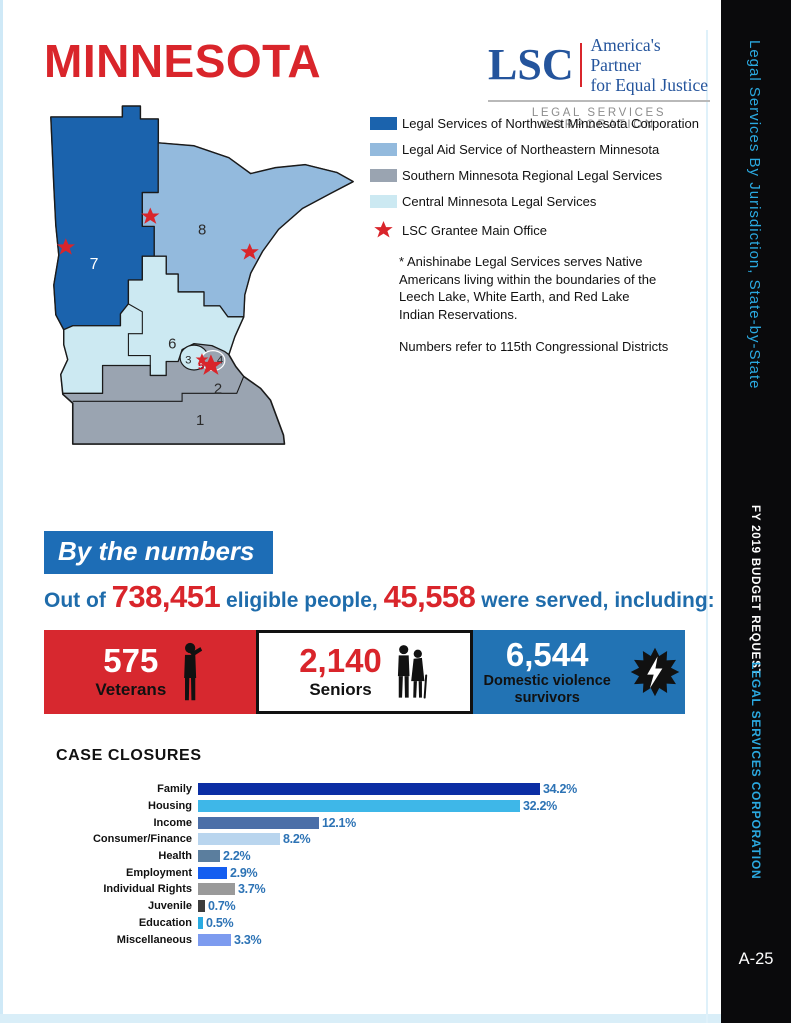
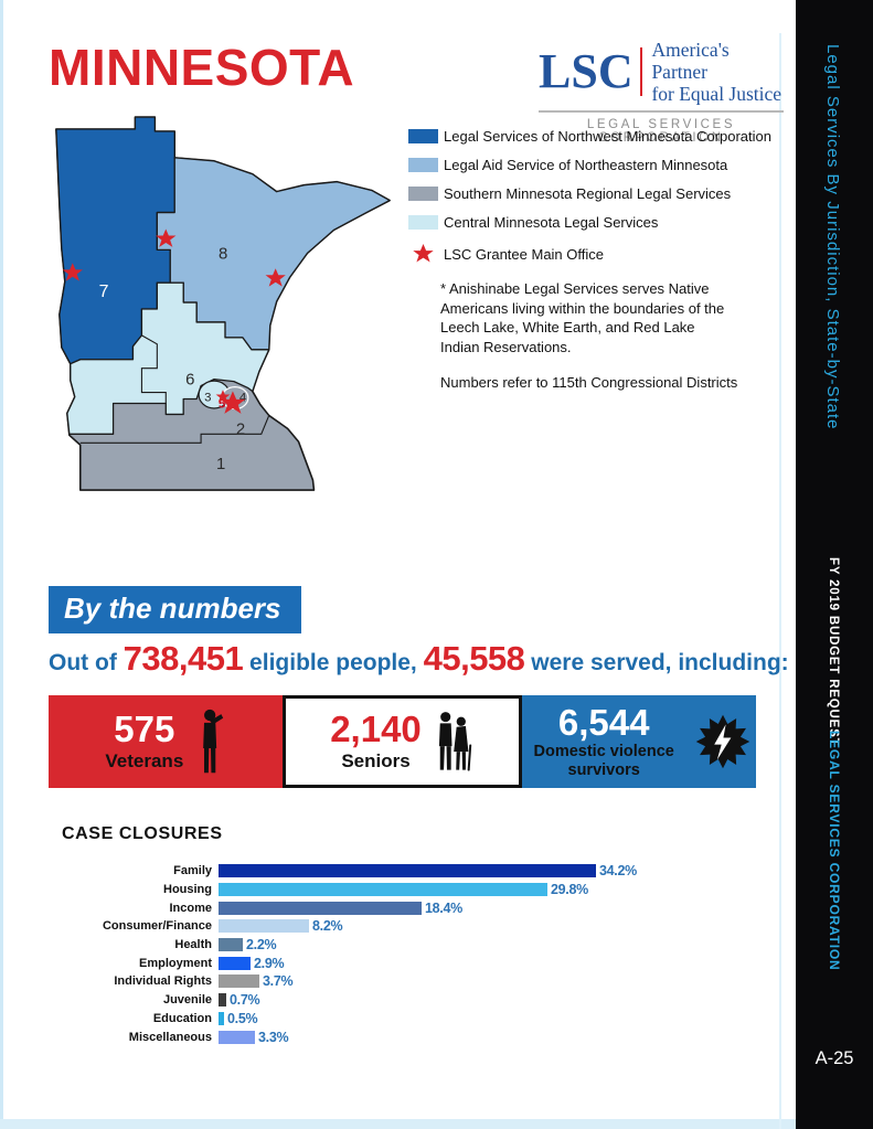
Housing: 32.2% -> 29.8%
Income: 12.1% -> 18.4%
